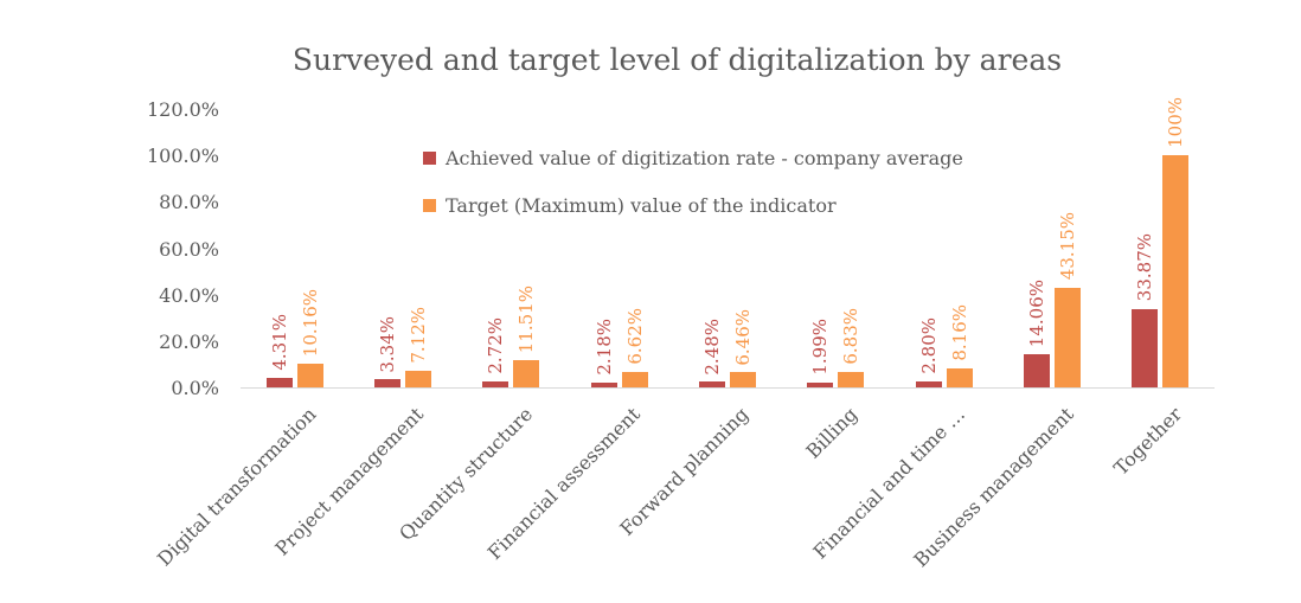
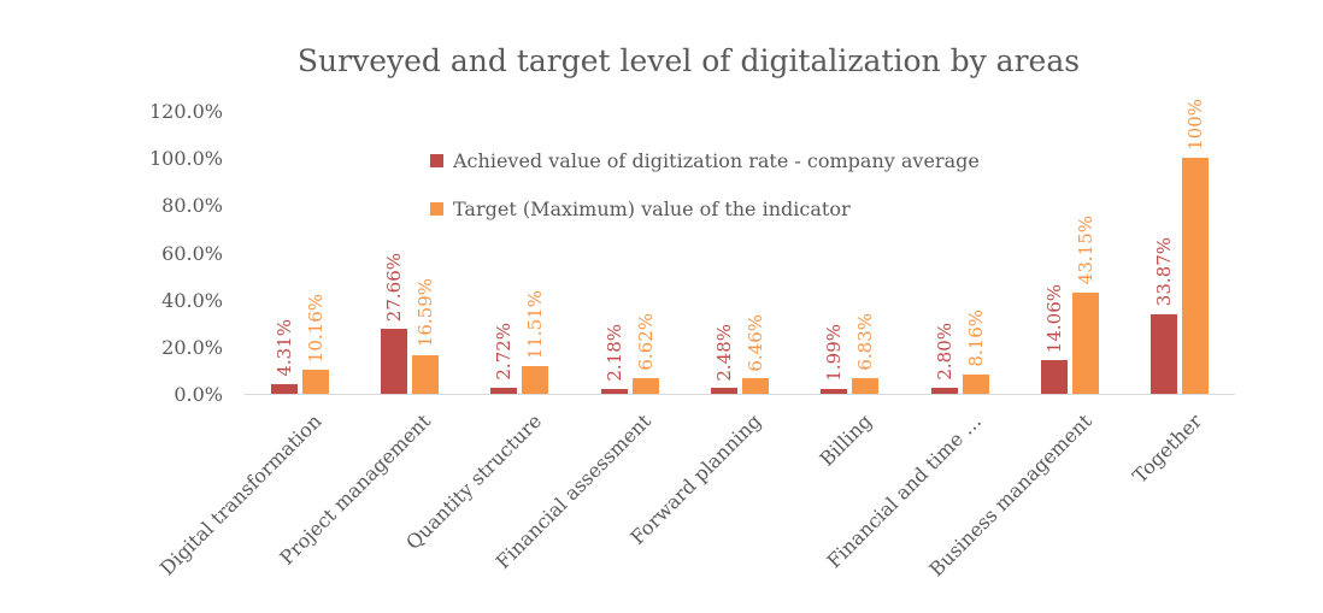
Achieved value of digitization rate - company average/Project management: 3.34% -> 27.66%
Target (Maximum) value of the indicator/Project management: 7.12% -> 16.59%
